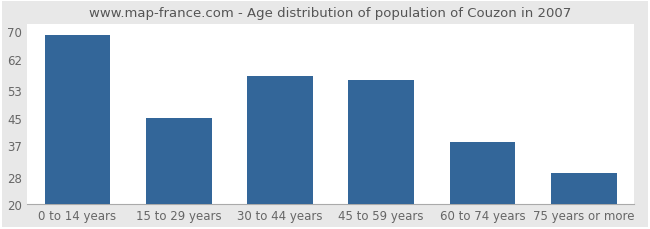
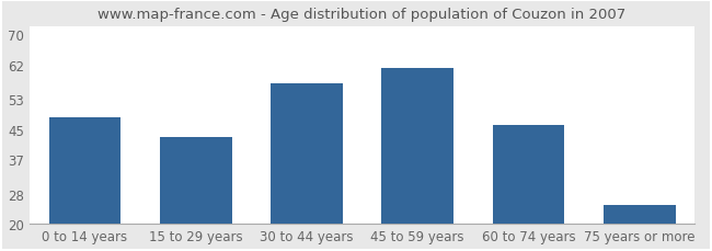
0 to 14 years: 69 -> 48
15 to 29 years: 45 -> 43
45 to 59 years: 56 -> 61
60 to 74 years: 38 -> 46
75 years or more: 29 -> 25
